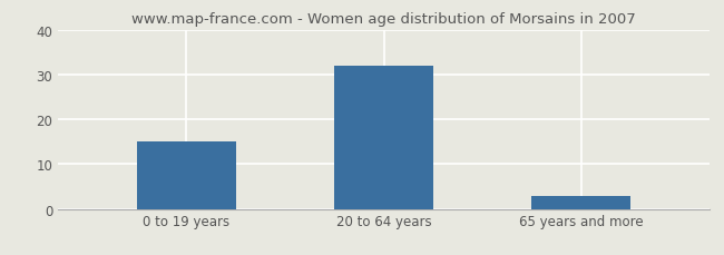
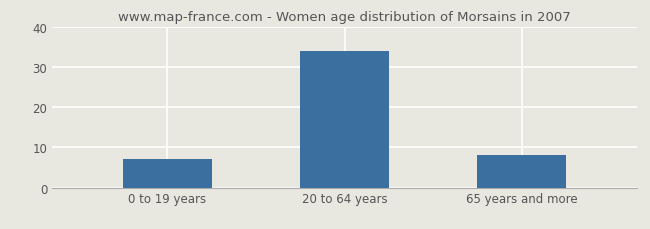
0 to 19 years: 15 -> 7
20 to 64 years: 32 -> 34
65 years and more: 3 -> 8
